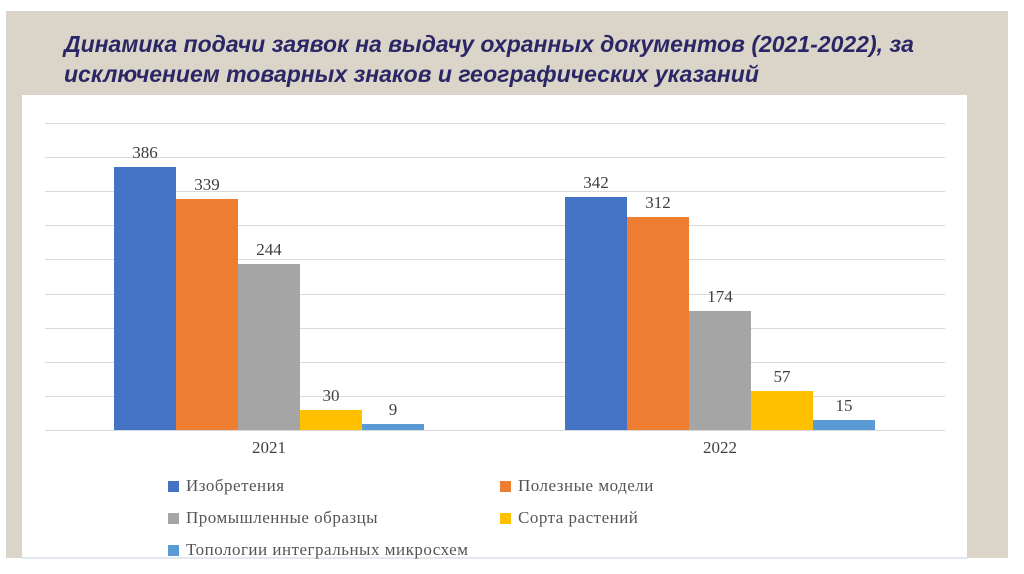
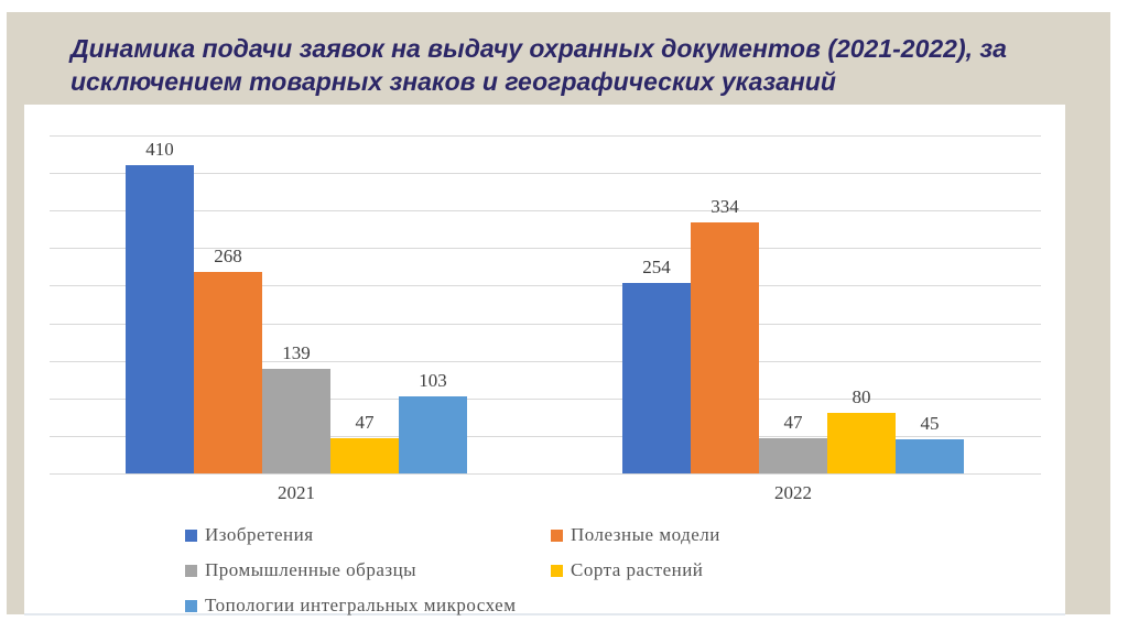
Изобретения/2021: 386 -> 410
Полезные модели/2021: 339 -> 268
Промышленные образцы/2021: 244 -> 139
Сорта растений/2021: 30 -> 47
Топологии интегральных микросхем/2021: 9 -> 103
Изобретения/2022: 342 -> 254
Полезные модели/2022: 312 -> 334
Промышленные образцы/2022: 174 -> 47
Сорта растений/2022: 57 -> 80
Топологии интегральных микросхем/2022: 15 -> 45
